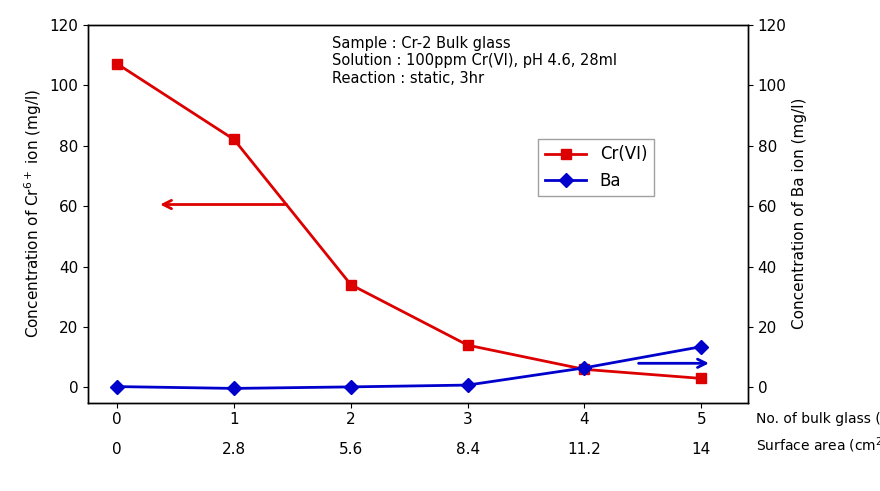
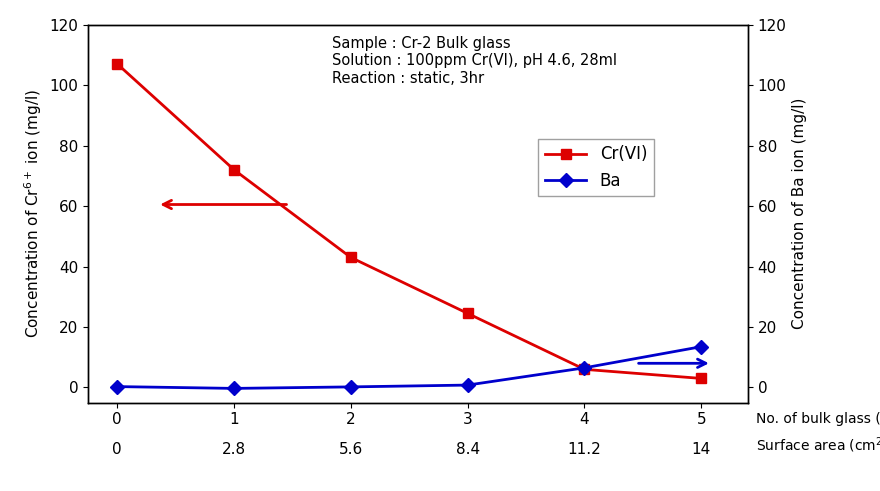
Cr(VI)/1: 82.0 -> 72.0
Cr(VI)/2: 34.0 -> 43.0
Cr(VI)/3: 14.0 -> 24.5
